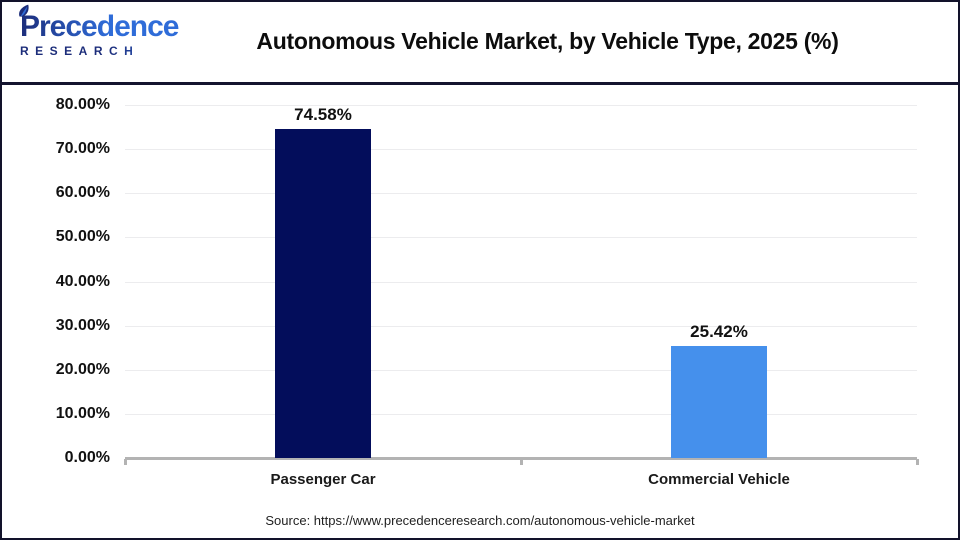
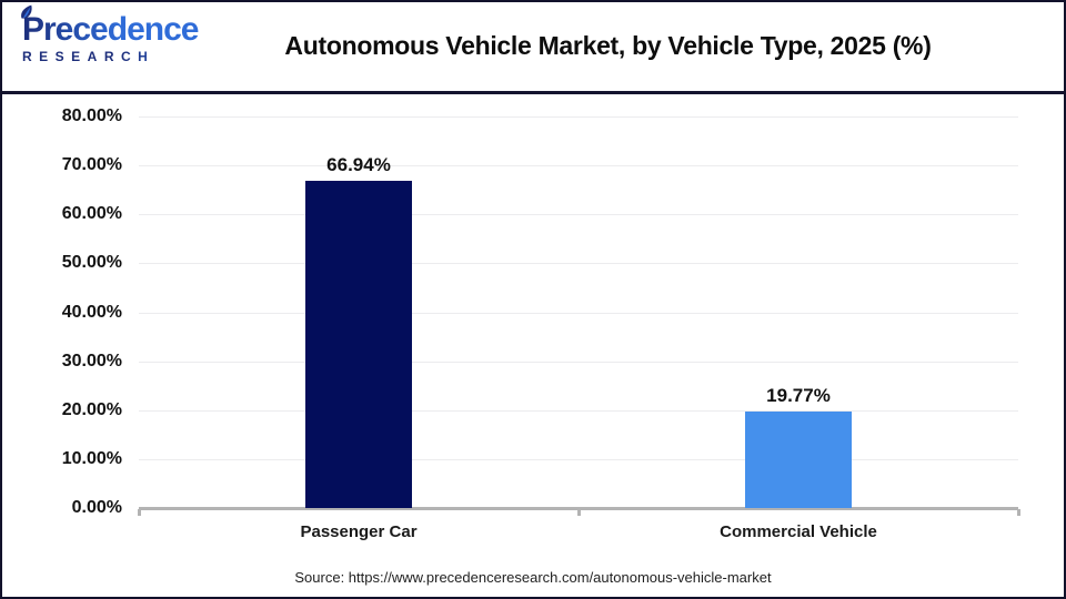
Passenger Car: 74.58% -> 66.94%
Commercial Vehicle: 25.42% -> 19.77%
